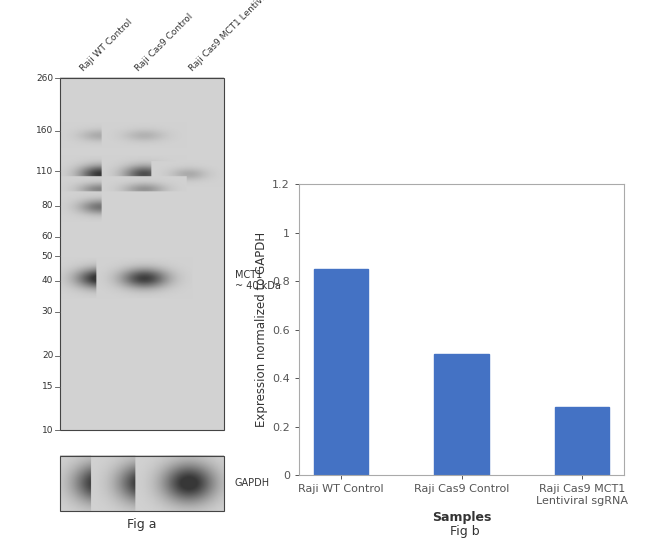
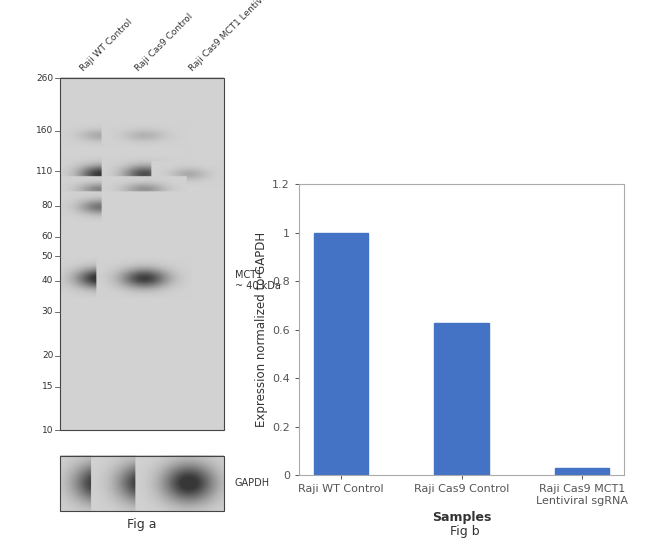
Raji WT Control: 0.85 -> 1.00
Raji Cas9 Control: 0.50 -> 0.63
Raji Cas9 MCT1 Lentiviral sgRNA: 0.28 -> 0.03
